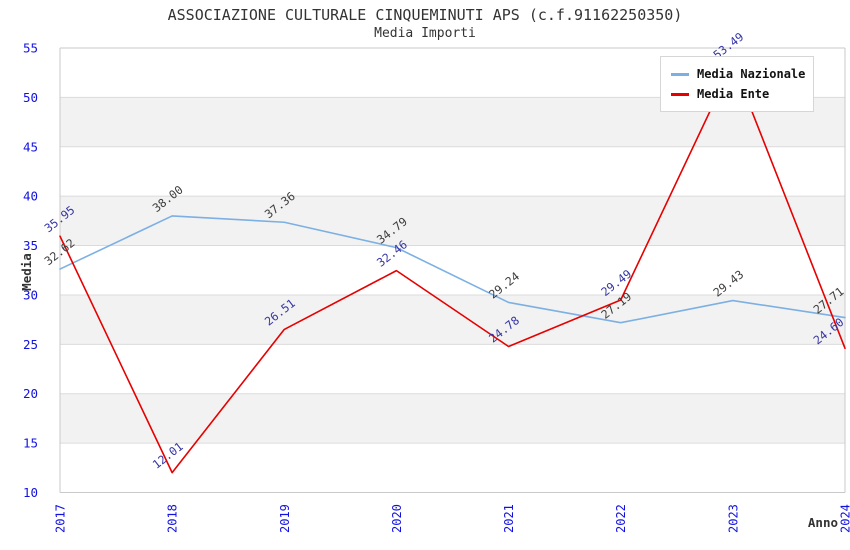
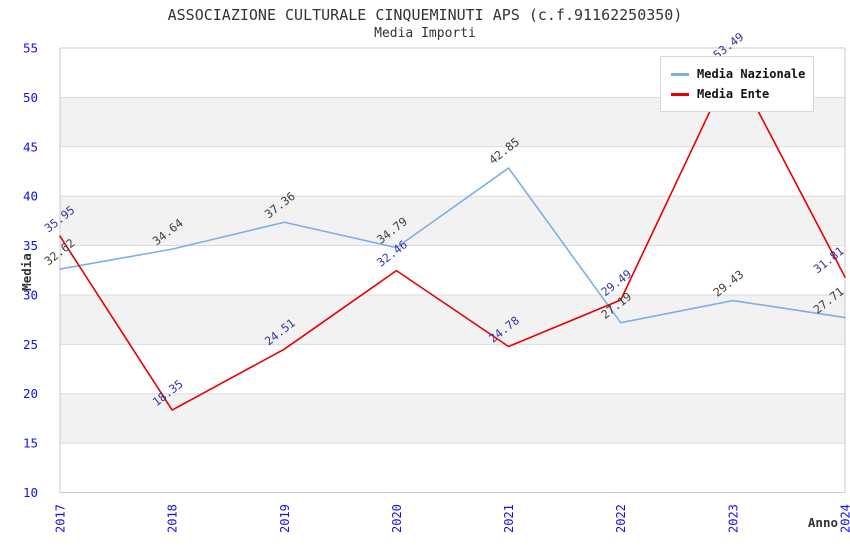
Media Nazionale/2018: 38.00 -> 34.64
Media Ente/2018: 12.01 -> 18.35
Media Ente/2019: 26.51 -> 24.51
Media Nazionale/2021: 29.24 -> 42.85
Media Ente/2024: 24.60 -> 31.81
